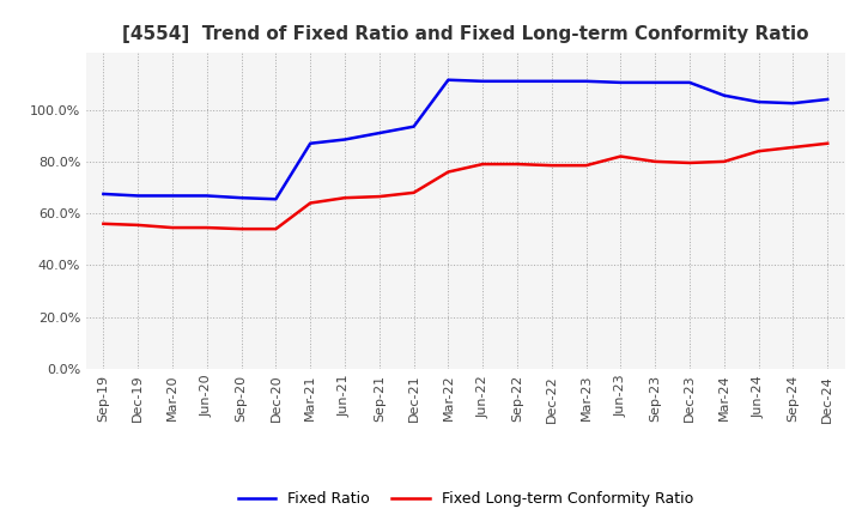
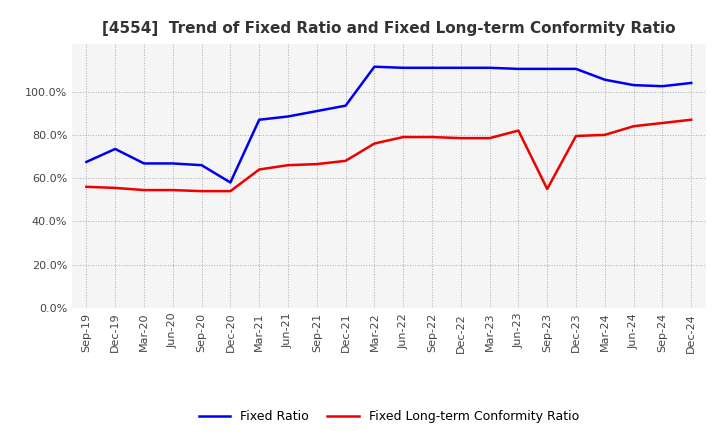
Fixed Ratio/Dec-19: 66.8% -> 73.5%
Fixed Ratio/Dec-20: 65.5% -> 58.0%
Fixed Long-term Conformity Ratio/Sep-23: 80.0% -> 55.0%
